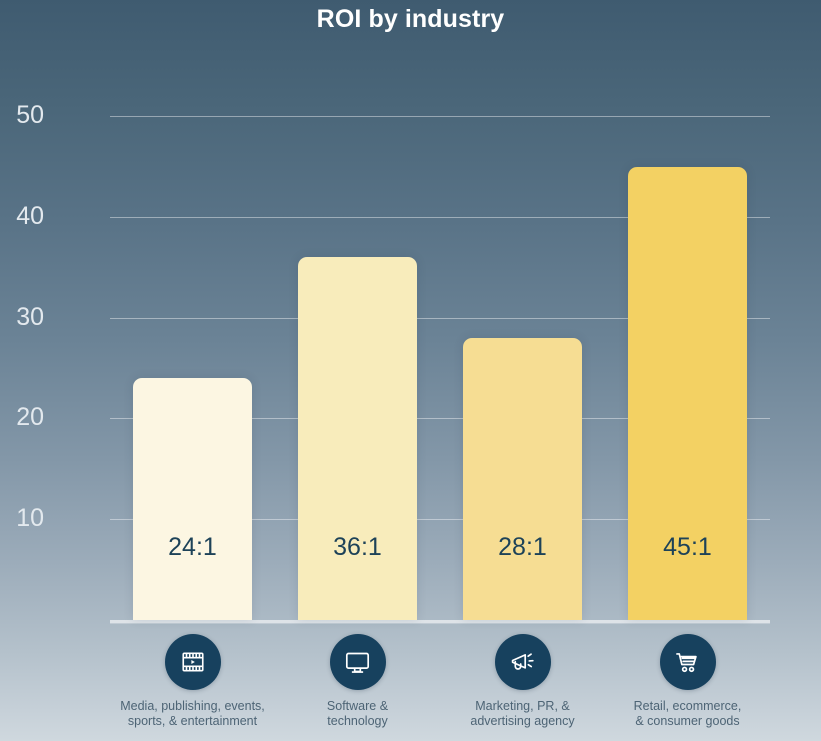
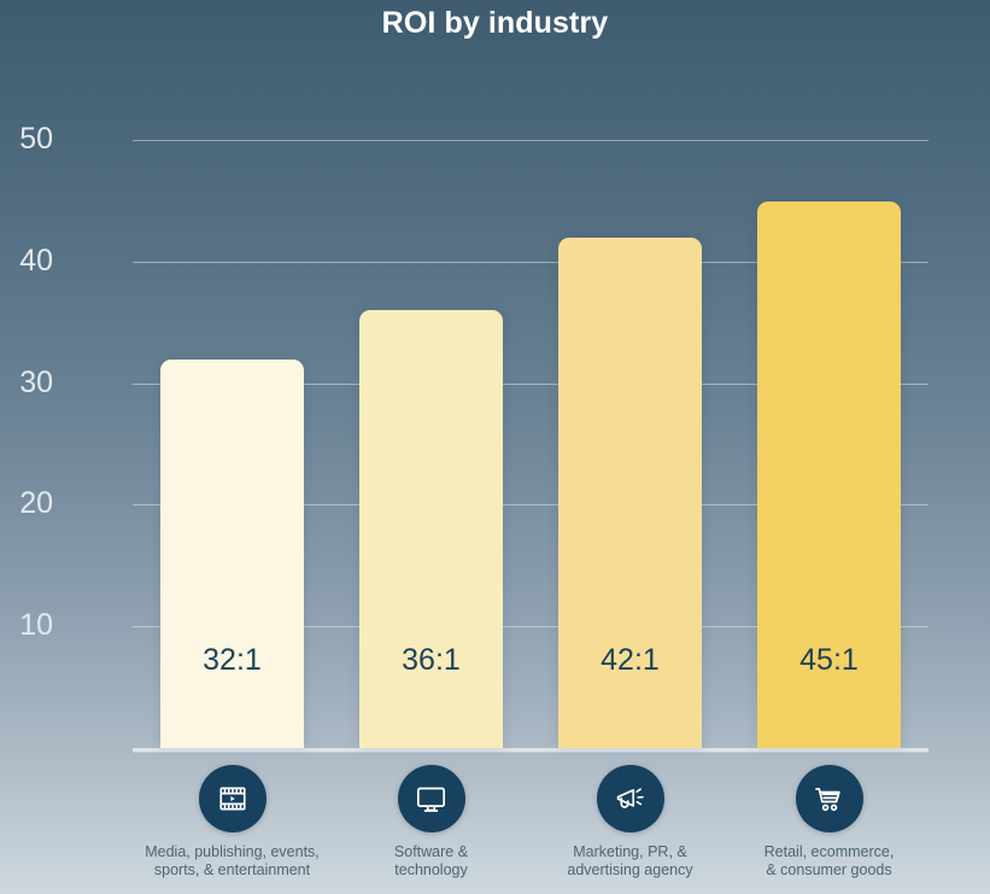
Media, publishing, events, sports, & entertainment: 24 -> 32
Marketing, PR, & advertising agency: 28 -> 42
